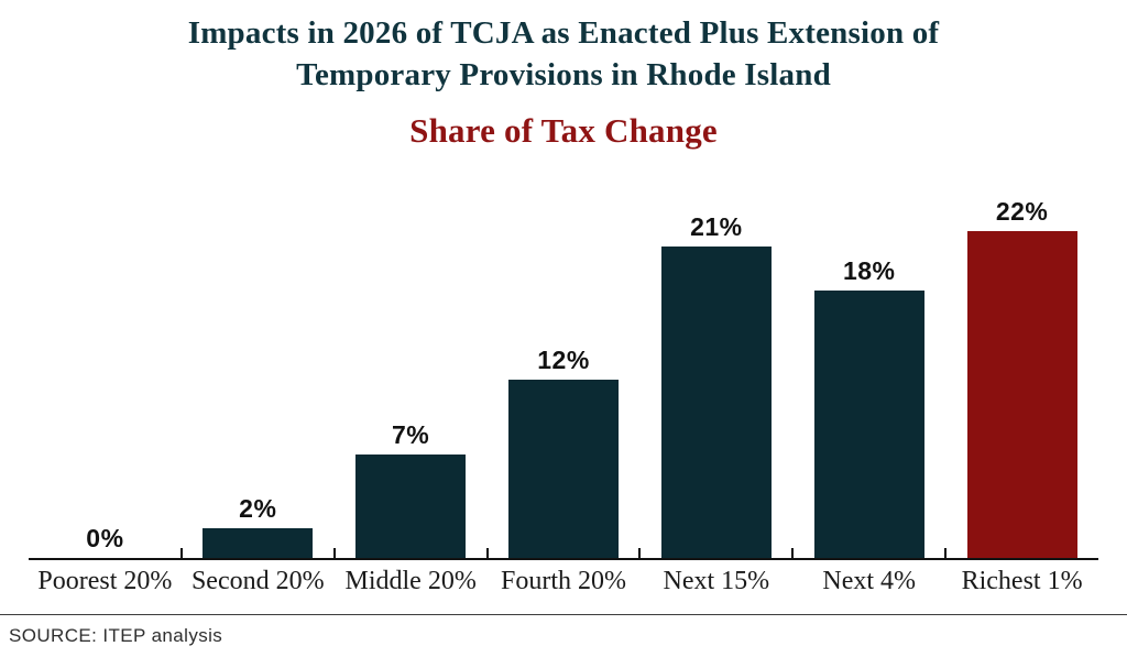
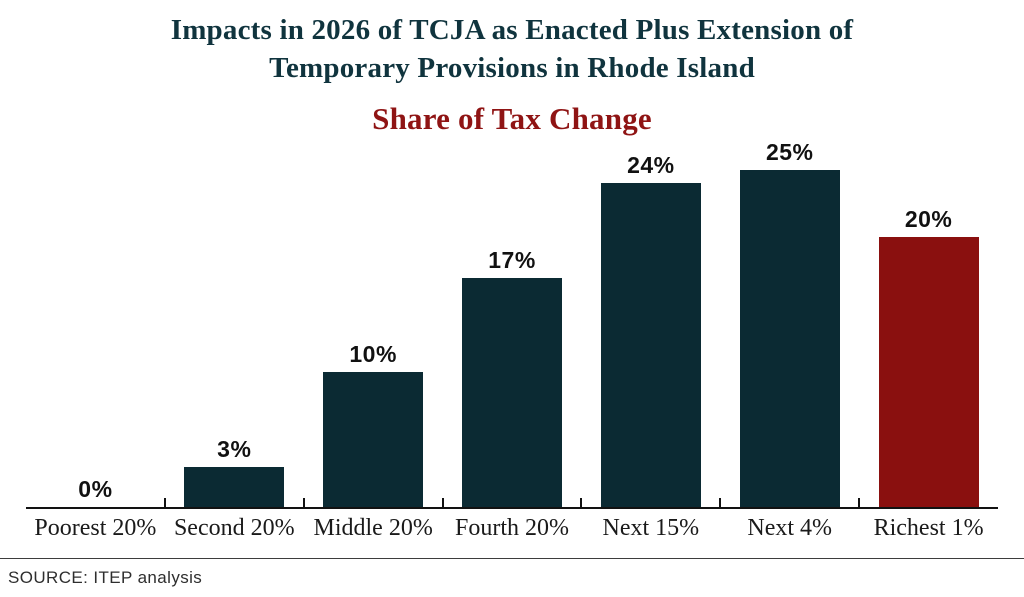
Second 20%: 2% -> 3%
Middle 20%: 7% -> 10%
Fourth 20%: 12% -> 17%
Next 15%: 21% -> 24%
Next 4%: 18% -> 25%
Richest 1%: 22% -> 20%
